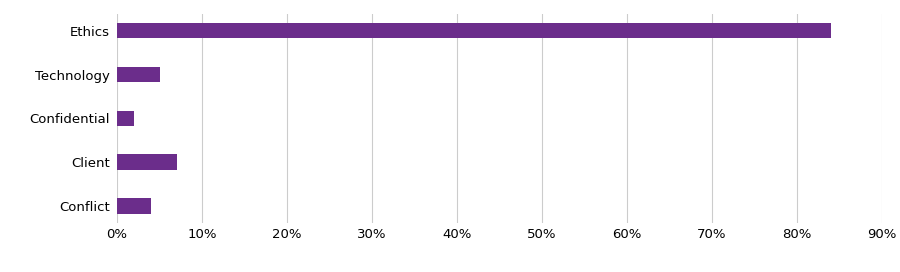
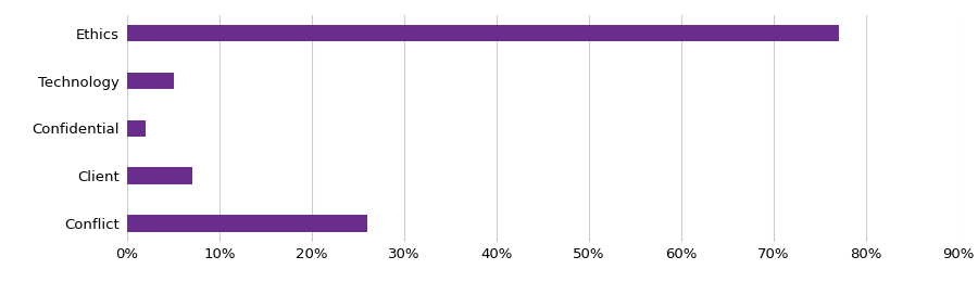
Ethics: 84% -> 77%
Conflict: 4% -> 26%
